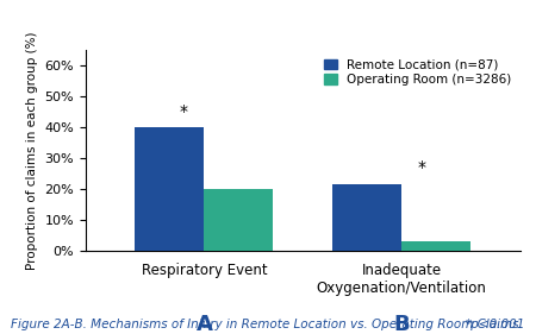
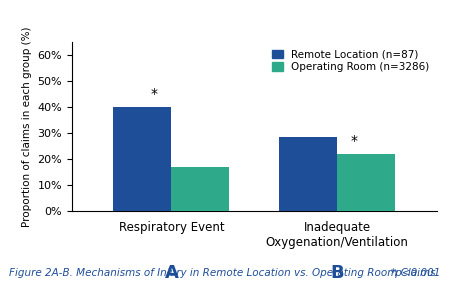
Operating Room (n=3286)/Respiratory Event: 20% -> 17%
Remote Location (n=87)/Inadequate Oxygenation/Ventilation: 21.5% -> 28.5%
Operating Room (n=3286)/Inadequate Oxygenation/Ventilation: 3% -> 22%
